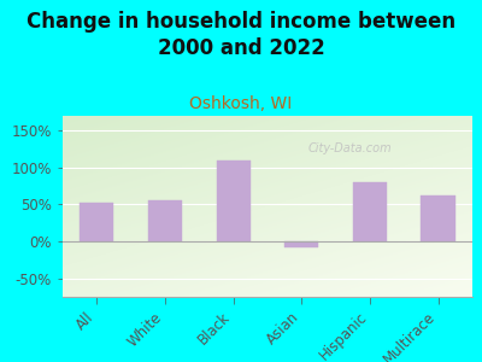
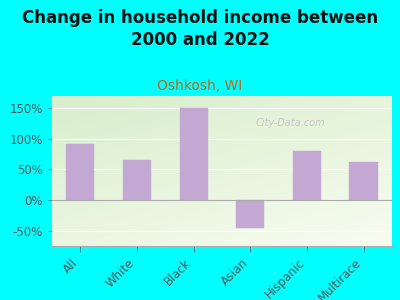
All: 52% -> 92%
White: 55% -> 66%
Black: 110% -> 150%
Asian: -8% -> -46%
